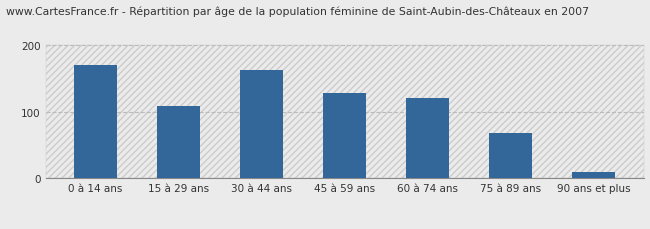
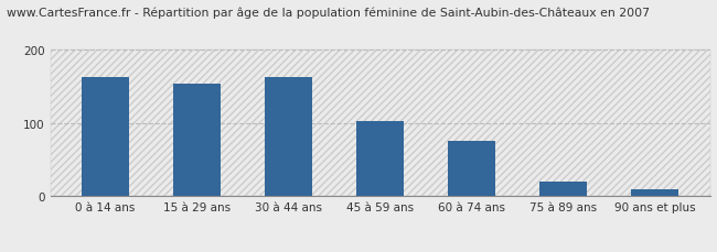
0 à 14 ans: 170 -> 162
15 à 29 ans: 108 -> 154
45 à 59 ans: 128 -> 102
60 à 74 ans: 120 -> 76
75 à 89 ans: 68 -> 20
